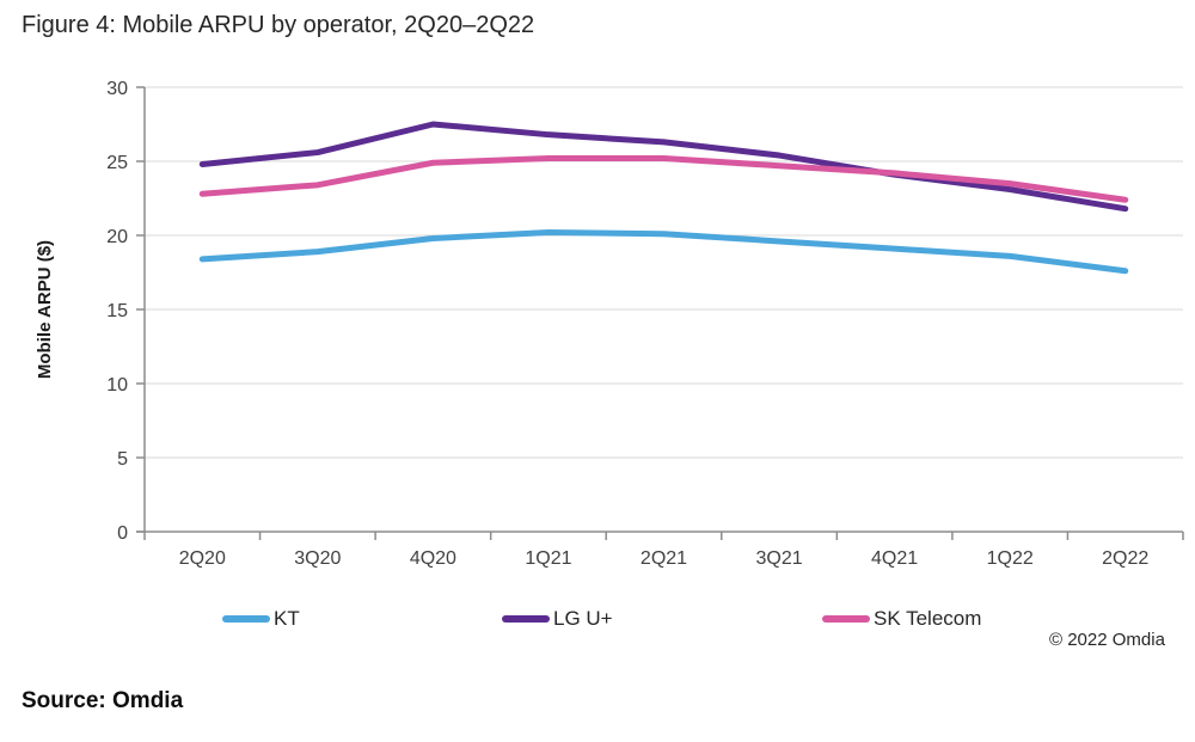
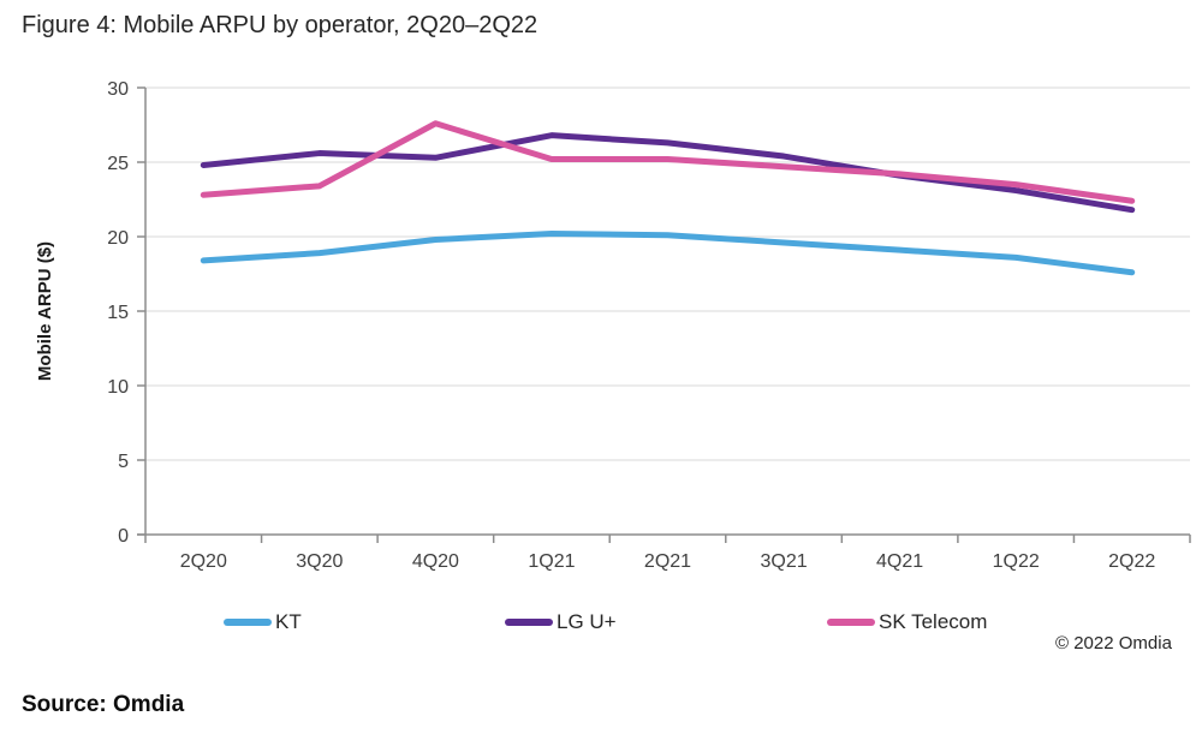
LG U+/4Q20: 27.5 -> 25.3
SK Telecom/4Q20: 24.9 -> 27.6
